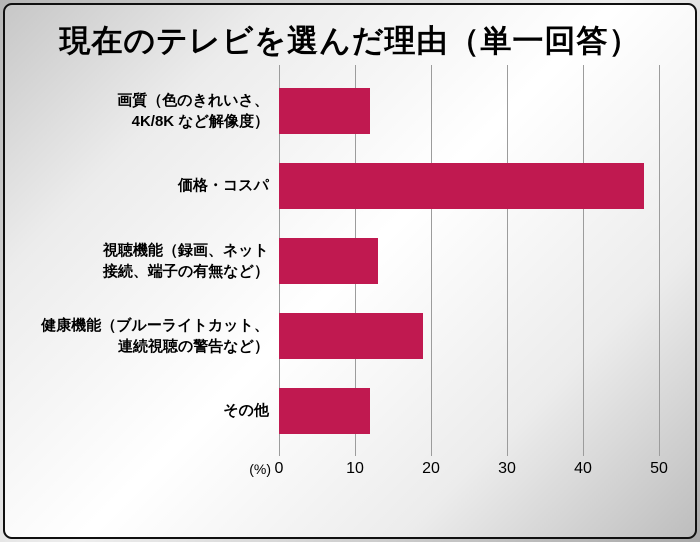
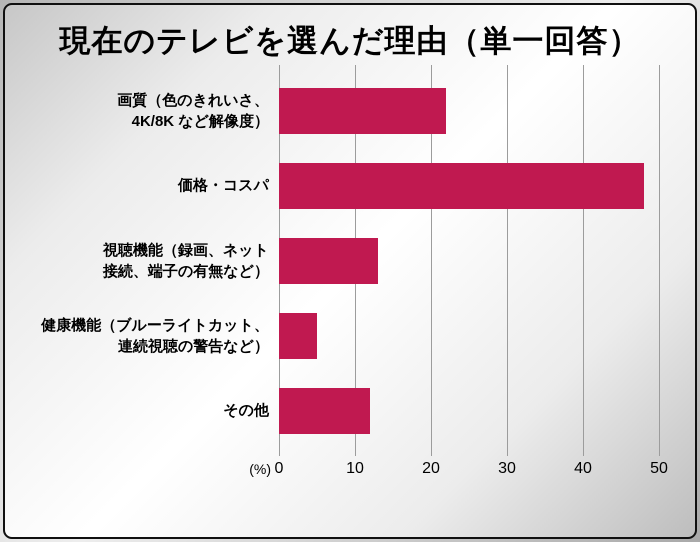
画質（色のきれいさ、 4K/8K など解像度）: 12 -> 22
健康機能（ブルーライトカット、 連続視聴の警告など）: 19 -> 5
